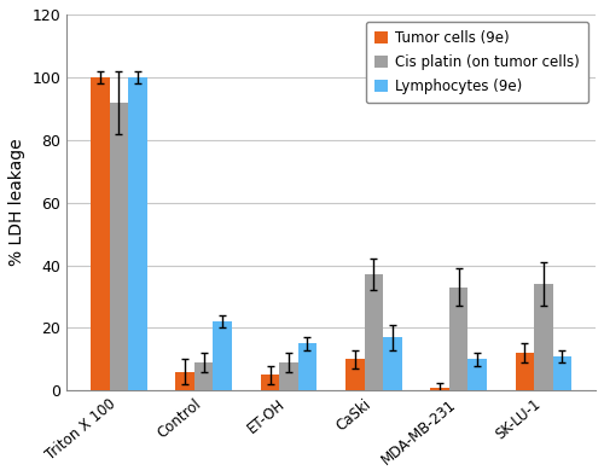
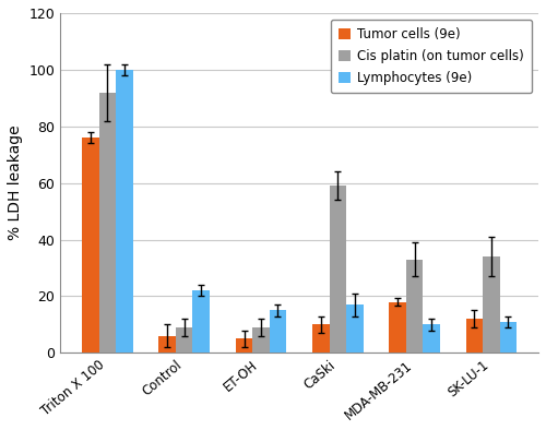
Tumor cells (9e)/Triton X 100: 100 -> 76
Cis platin (on tumor cells)/CaSki: 37 -> 59
Tumor cells (9e)/MDA-MB-231: 1 -> 18
